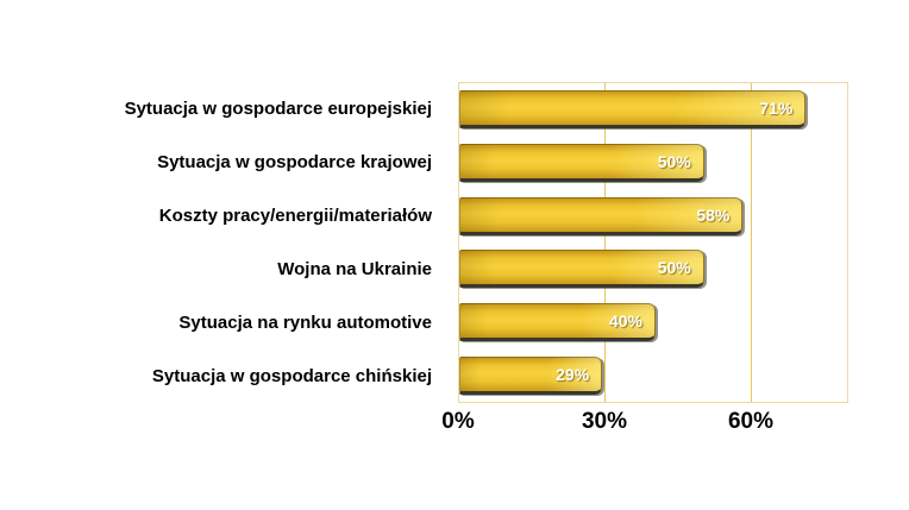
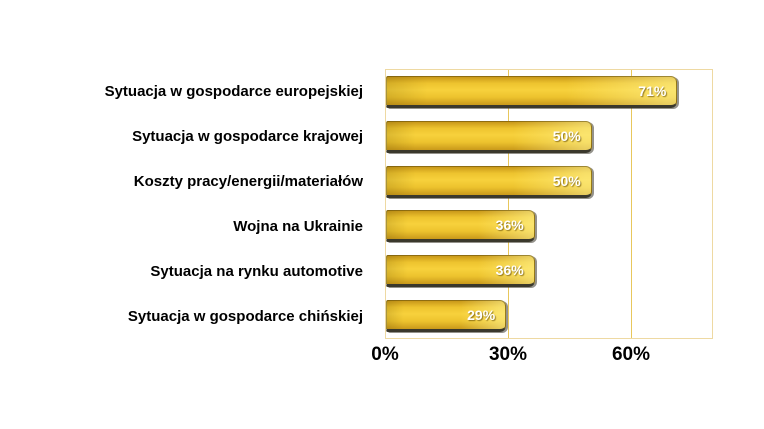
Koszty pracy/energii/materiałów: 58% -> 50%
Wojna na Ukrainie: 50% -> 36%
Sytuacja na rynku automotive: 40% -> 36%
